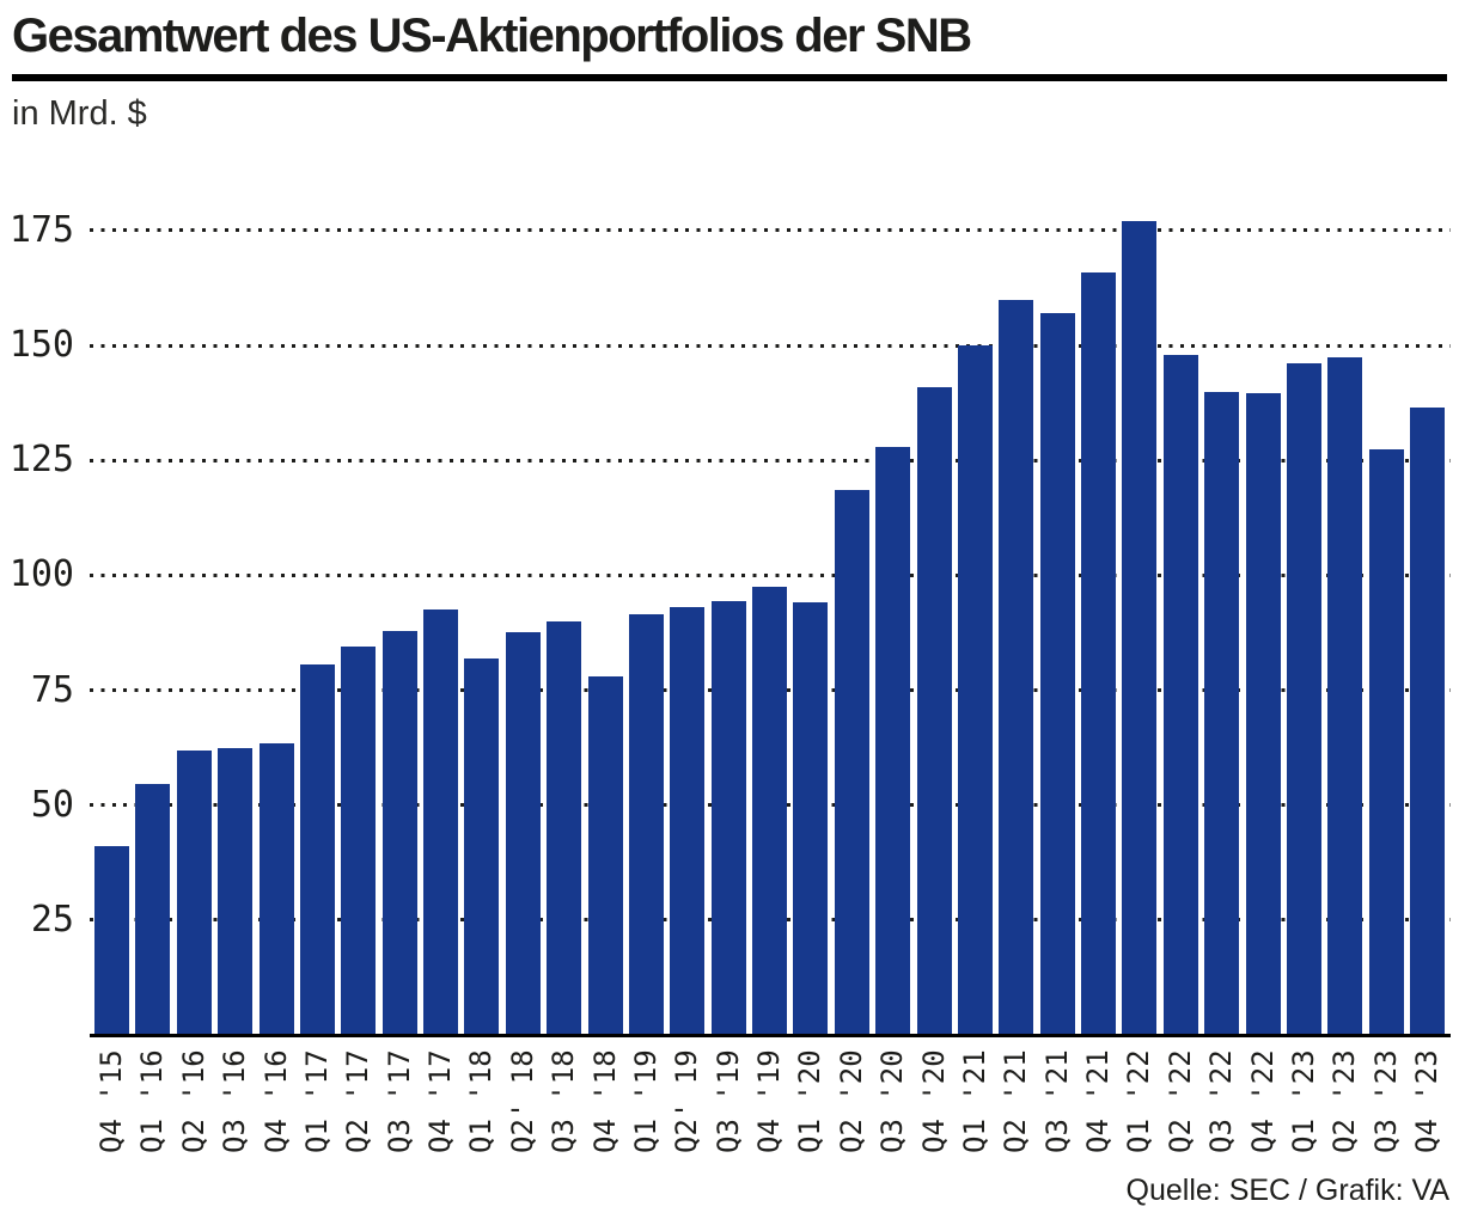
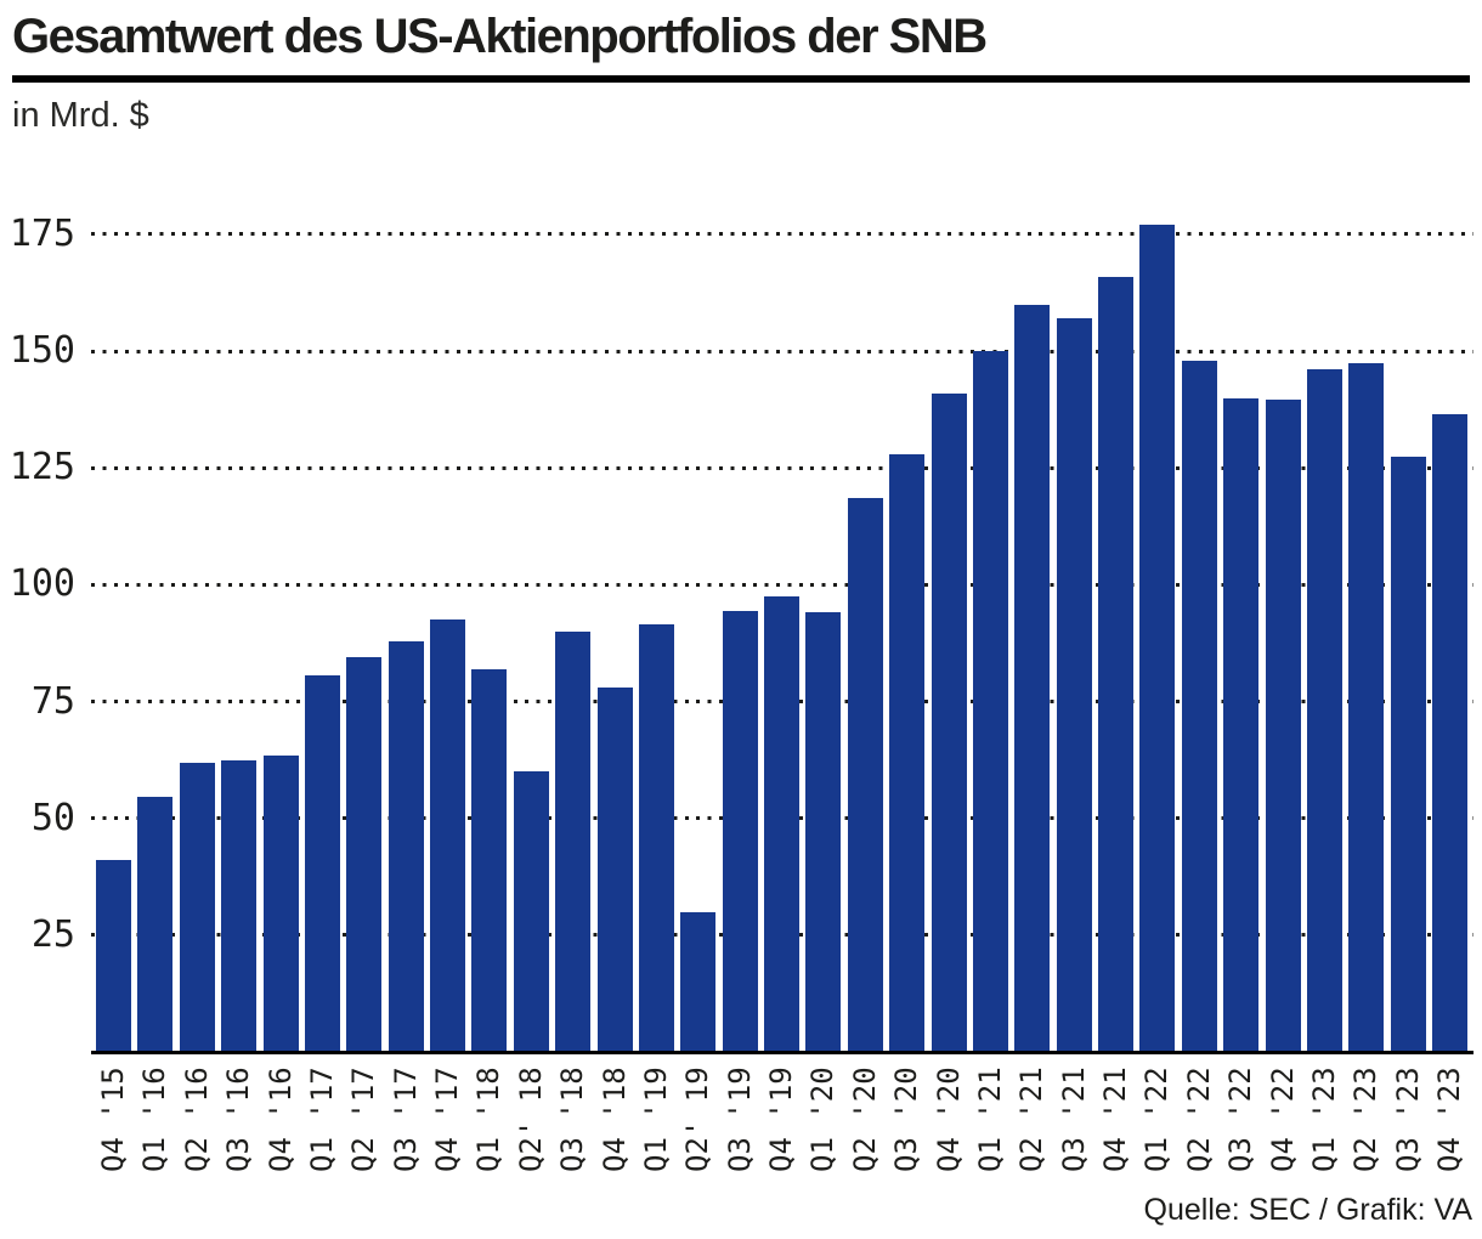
Q2' 18: 88 -> 60
Q2' 19: 93 -> 30
